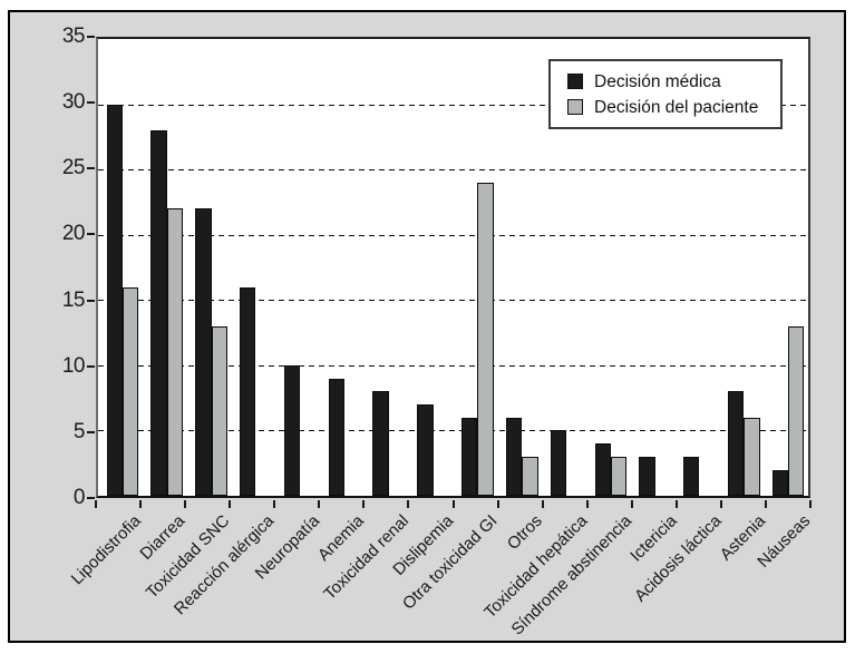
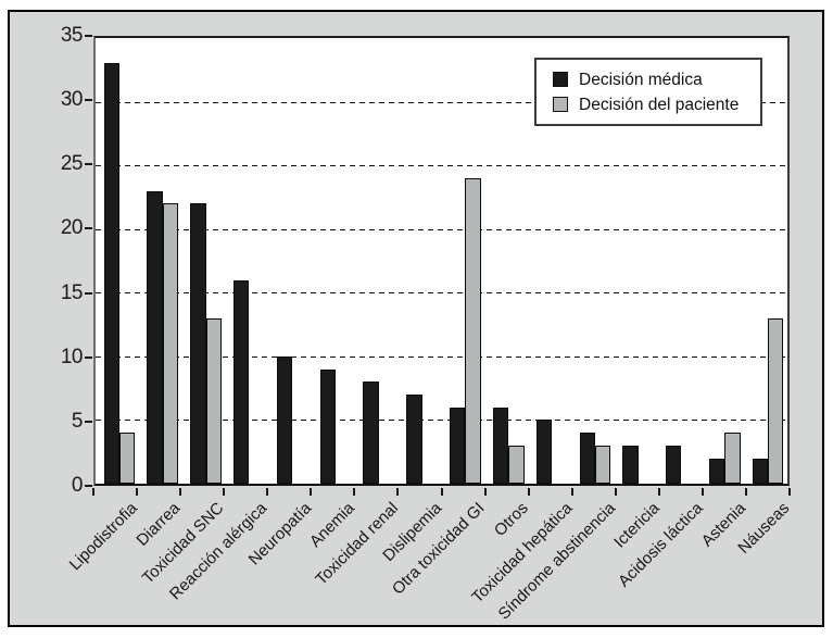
Decisión médica/Lipodistrofia: 30 -> 33
Decisión del paciente/Lipodistrofia: 16 -> 4
Decisión médica/Diarrea: 28 -> 23
Decisión médica/Astenia: 8 -> 2
Decisión del paciente/Astenia: 6 -> 4
